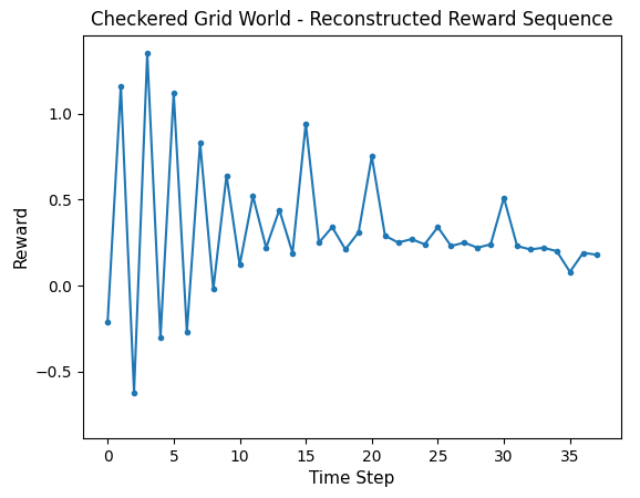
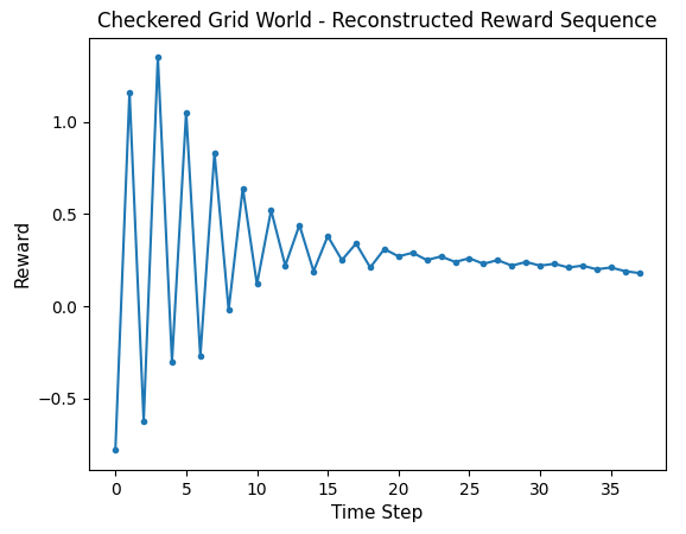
0: -0.21 -> -0.78
5: 1.12 -> 1.05
15: 0.94 -> 0.38
20: 0.75 -> 0.27
25: 0.34 -> 0.26
30: 0.51 -> 0.22
35: 0.08 -> 0.21
